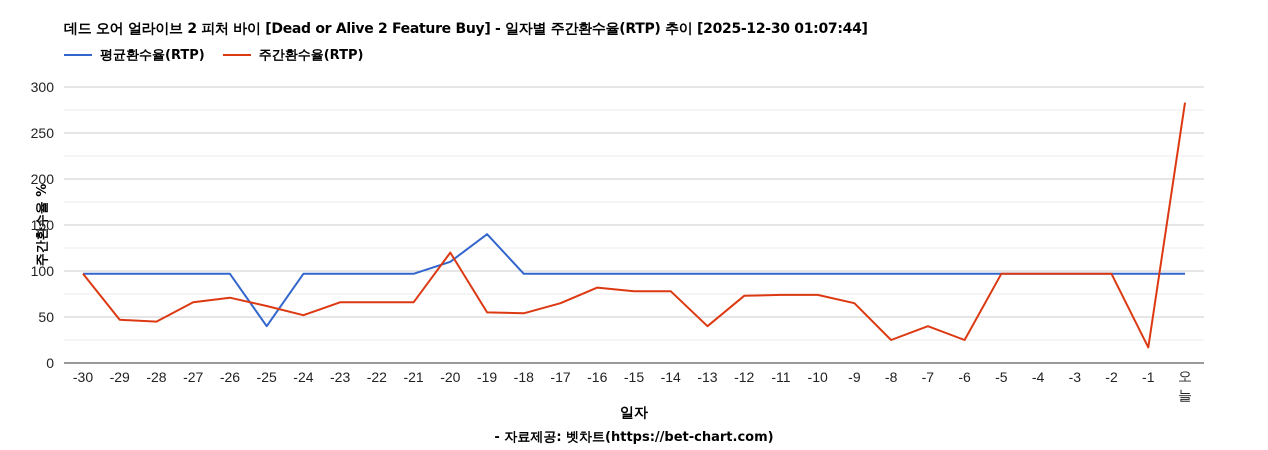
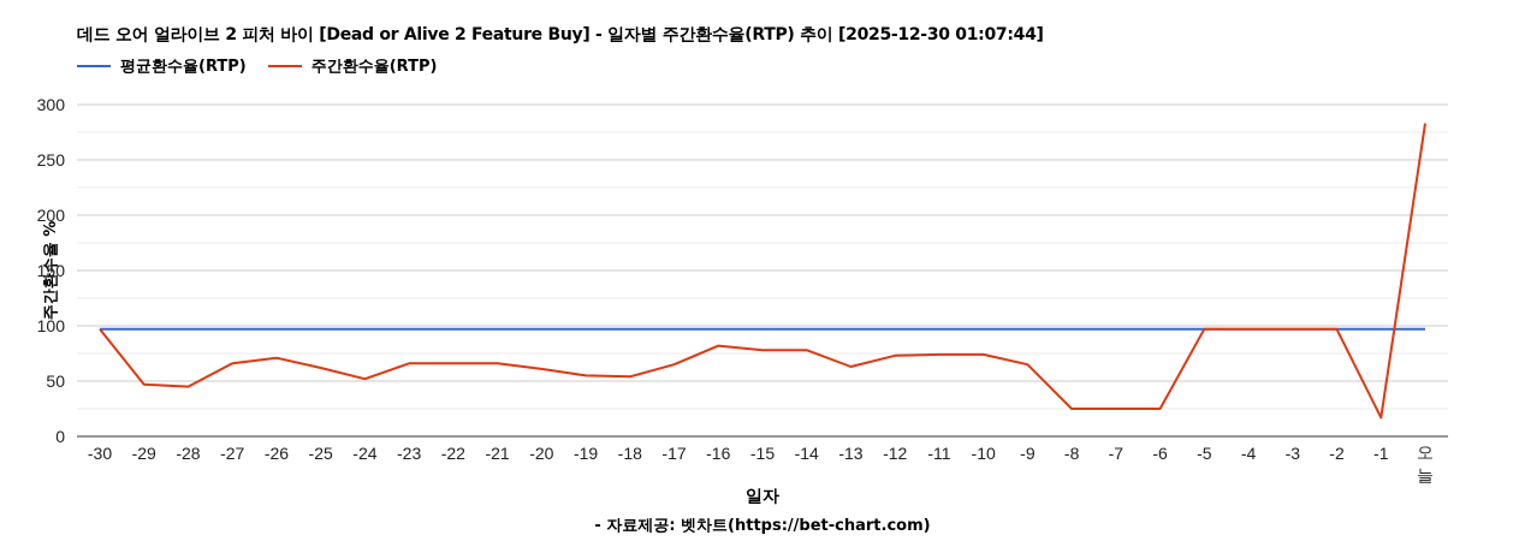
평균환수율(RTP)/-25: 40 -> 100
평균환수율(RTP)/-20: 110 -> 100
주간환수율(RTP)/-20: 120 -> 60
평균환수율(RTP)/-19: 140 -> 100
주간환수율(RTP)/-13: 40 -> 60
주간환수율(RTP)/-7: 40 -> 20
